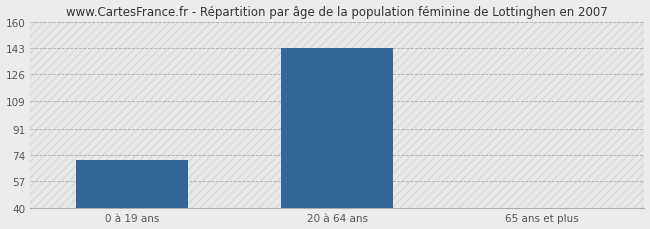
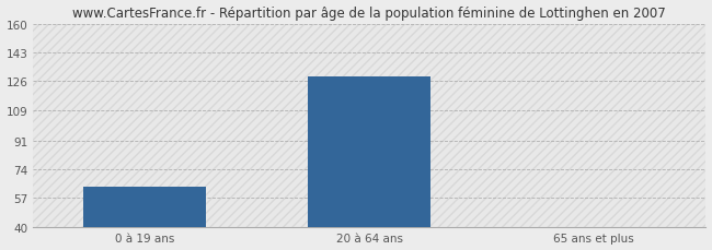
0 à 19 ans: 71 -> 64
20 à 64 ans: 143 -> 129
